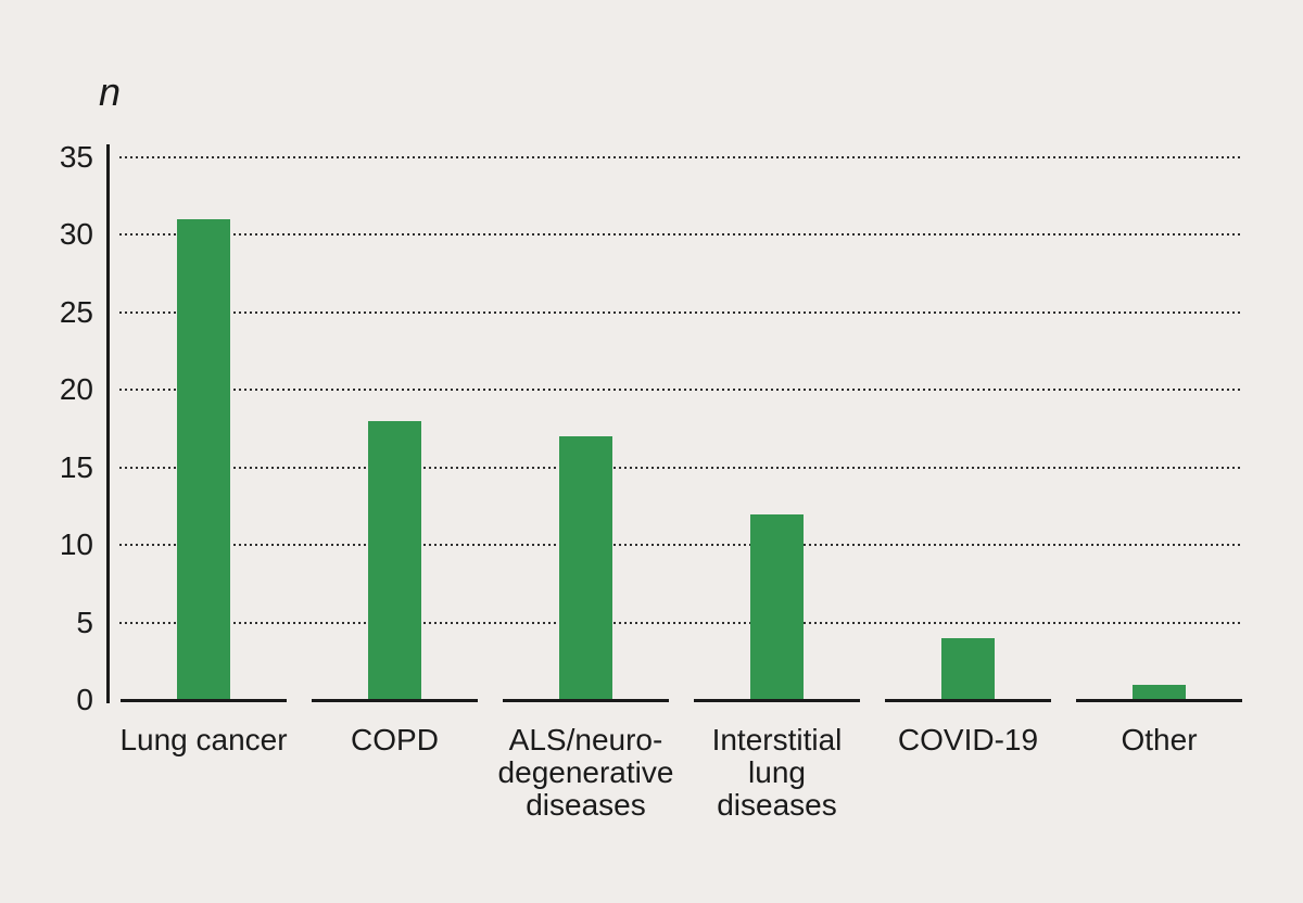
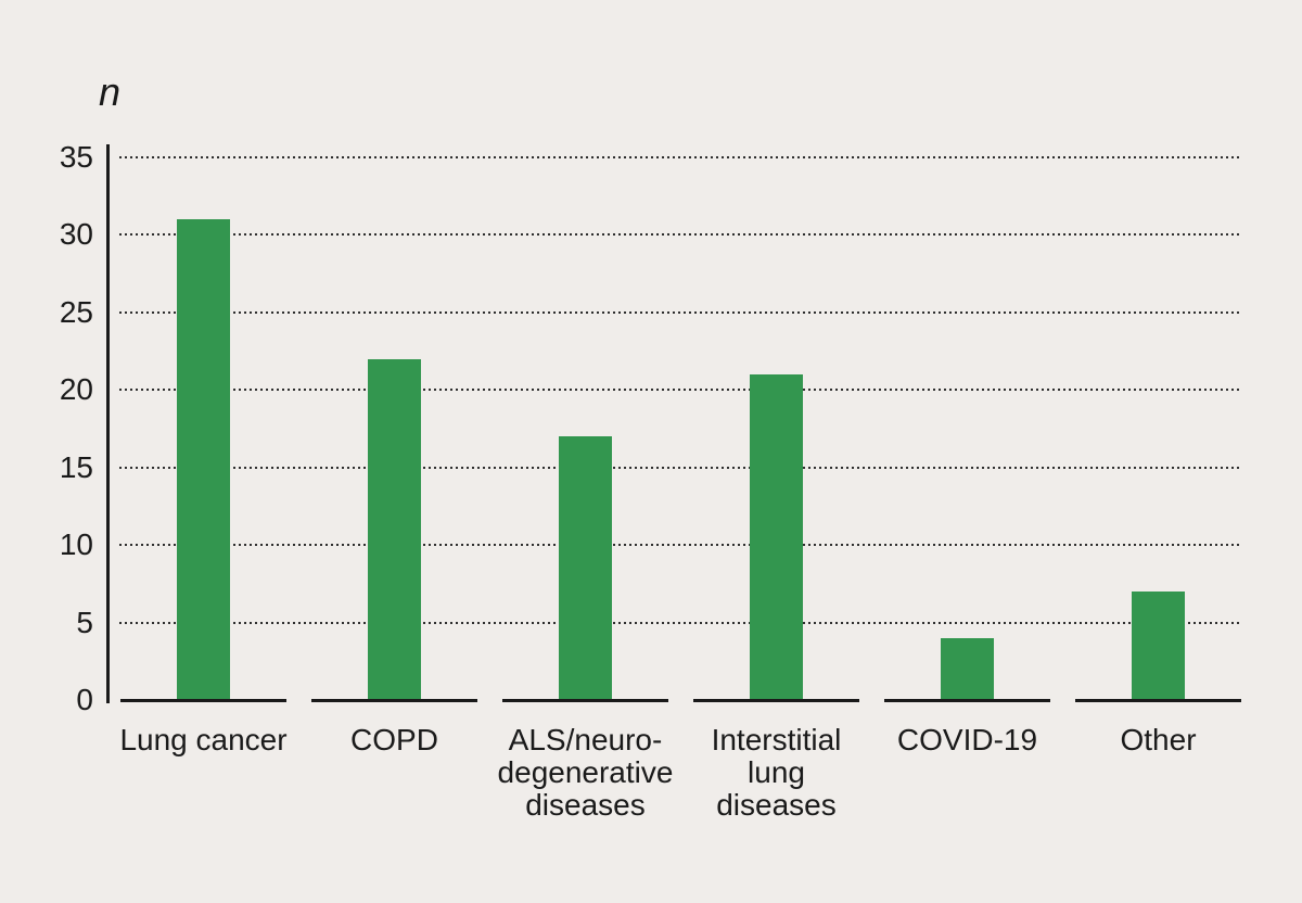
COPD: 18 -> 22
Interstitial lung diseases: 12 -> 21
Other: 1 -> 7
